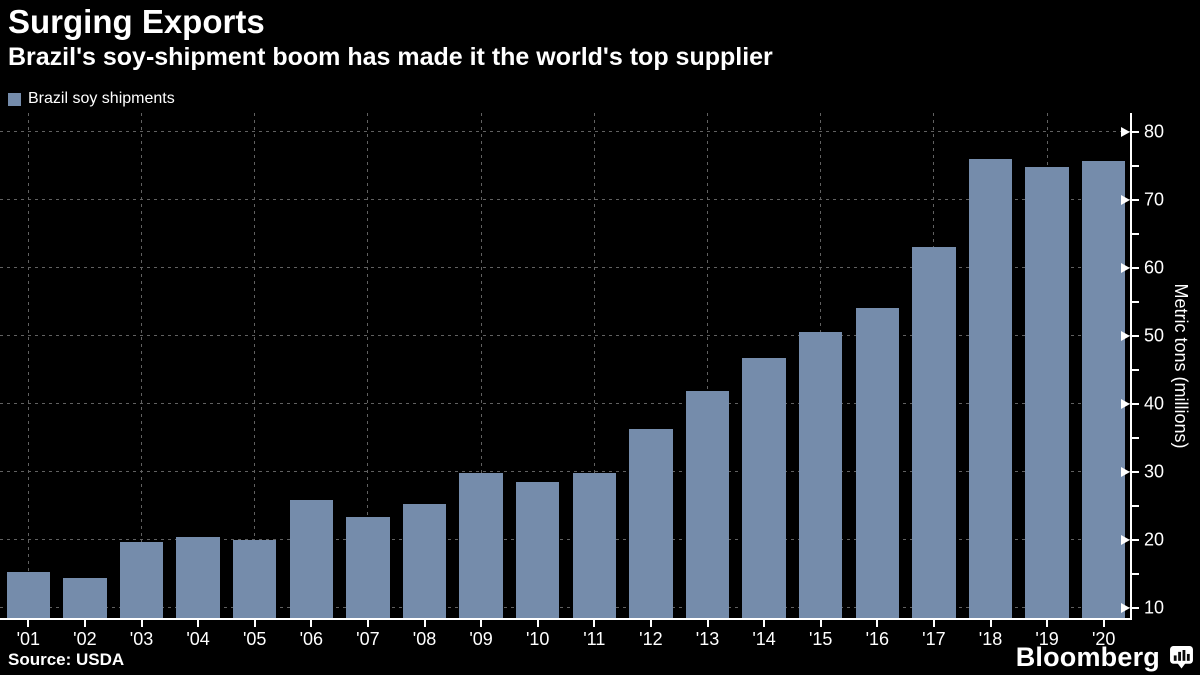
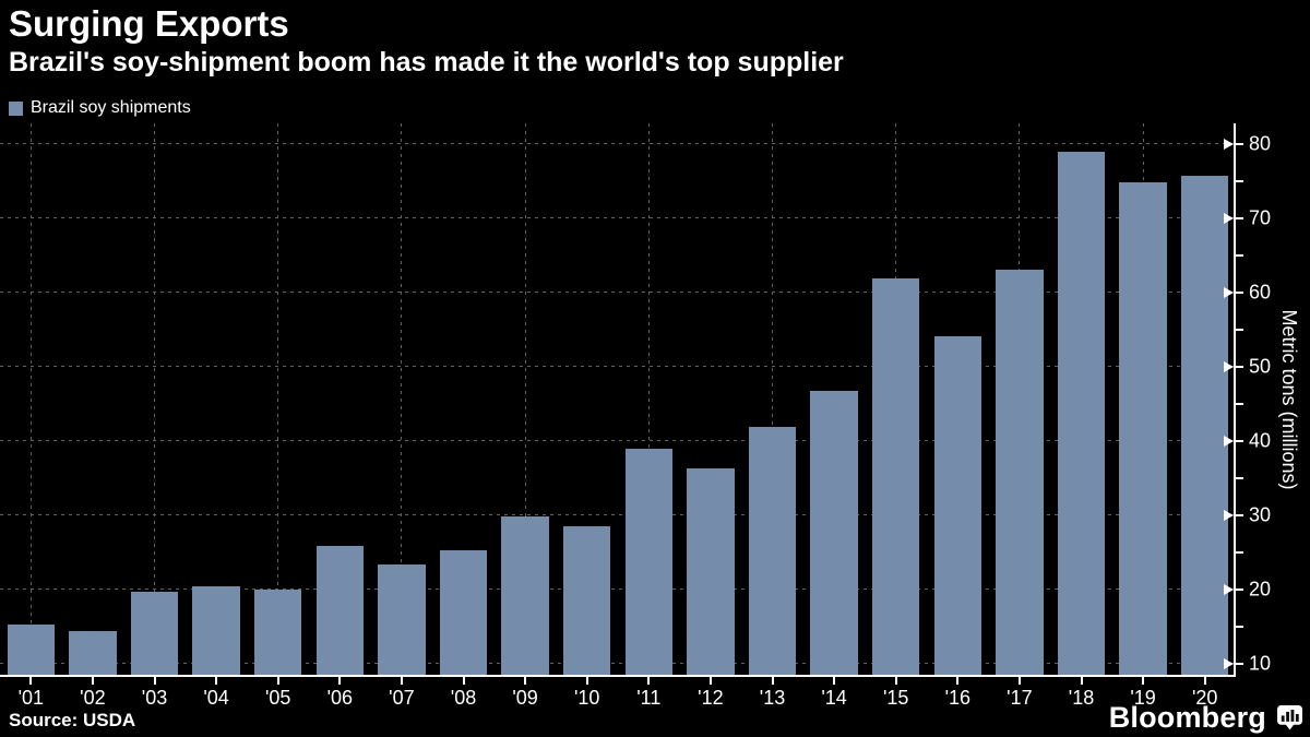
'11: 30 -> 39
'15: 51 -> 62
'18: 76 -> 79
